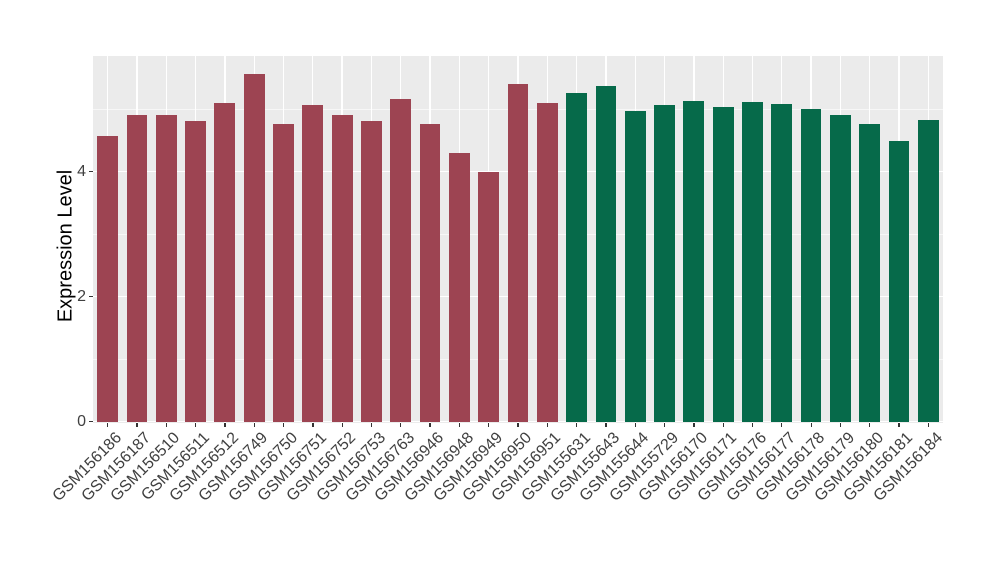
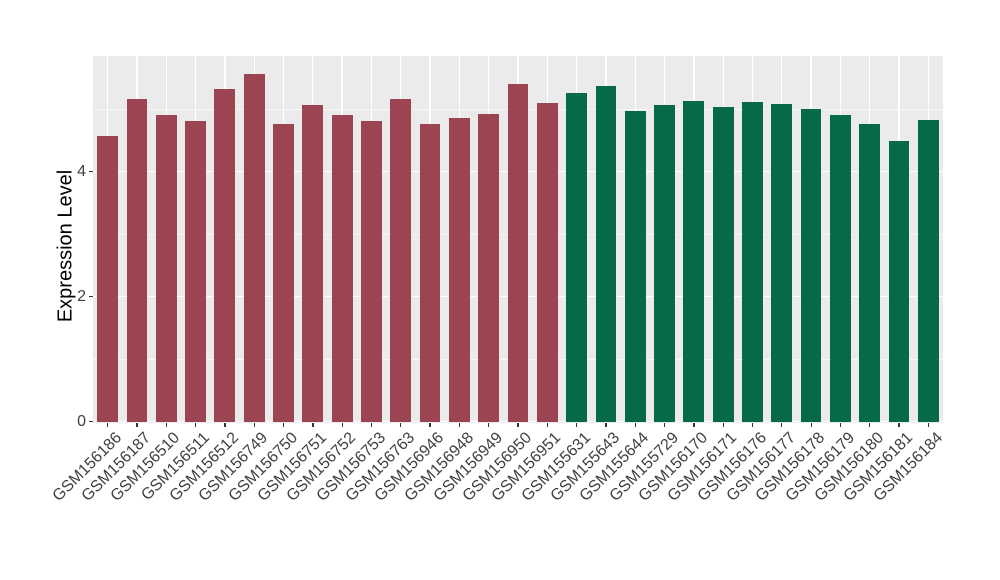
GSM156187: 4.9 -> 5.2
GSM156512: 5.1 -> 5.3
GSM156948: 4.3 -> 4.9
GSM156949: 4.0 -> 4.9
